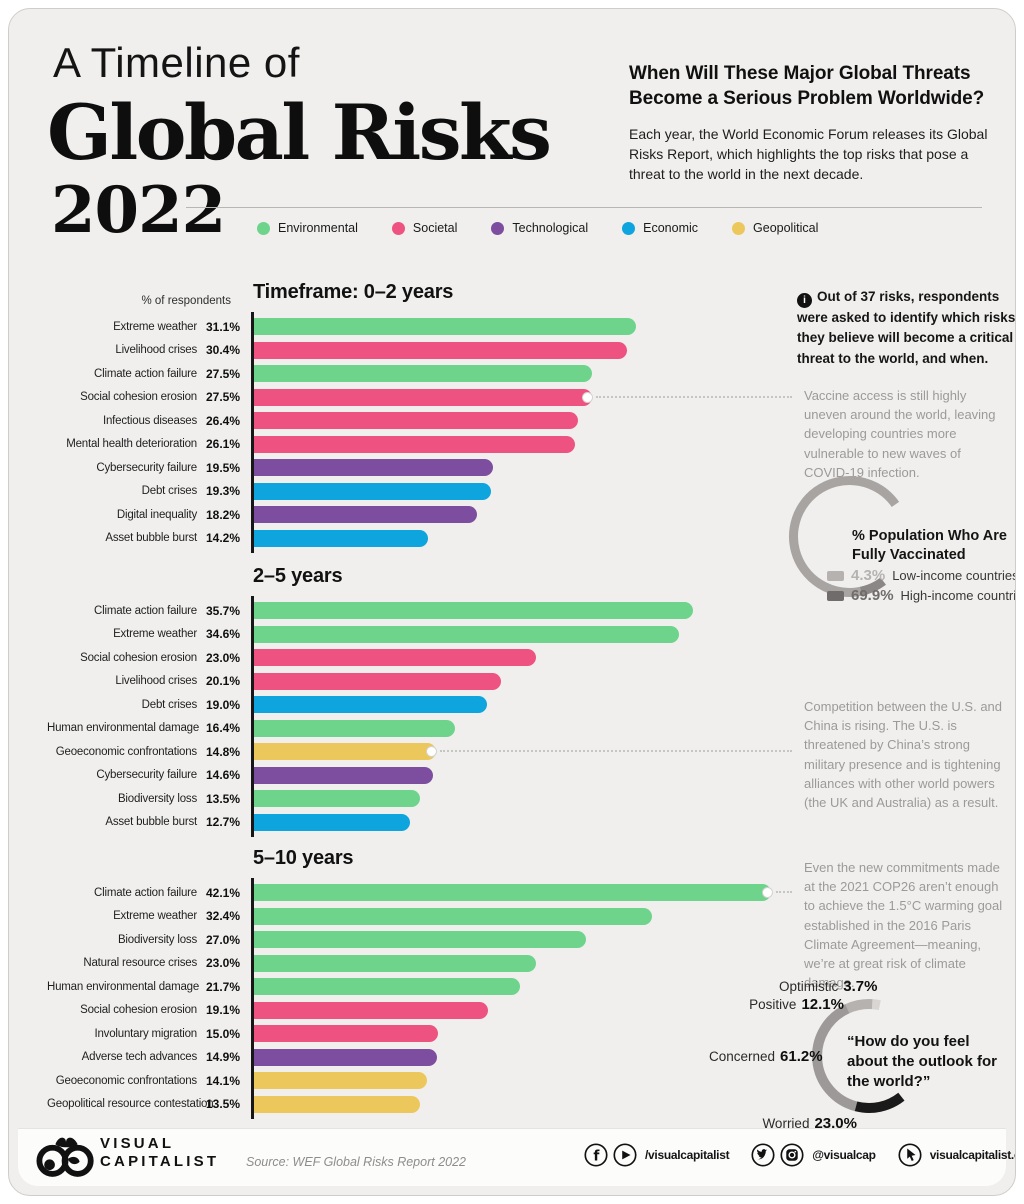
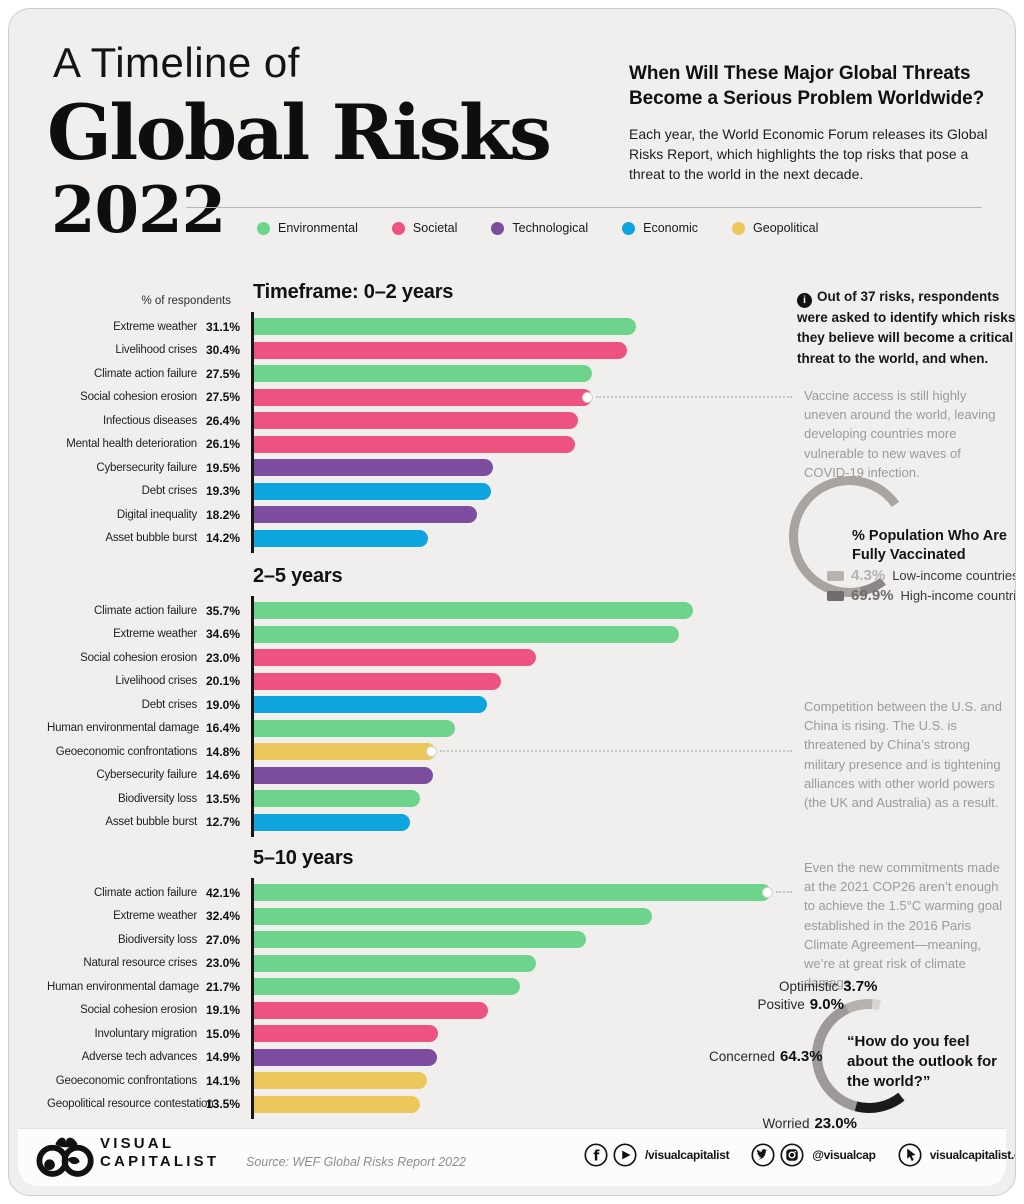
“How do you feel about the outlook for the world?”/Positive: 12.1% -> 9.0%
“How do you feel about the outlook for the world?”/Concerned: 61.2% -> 64.3%
